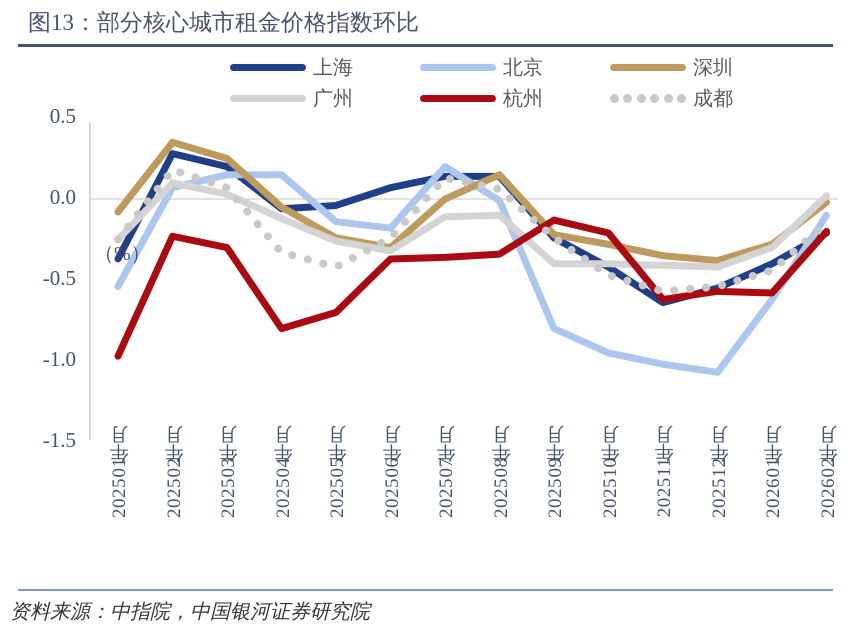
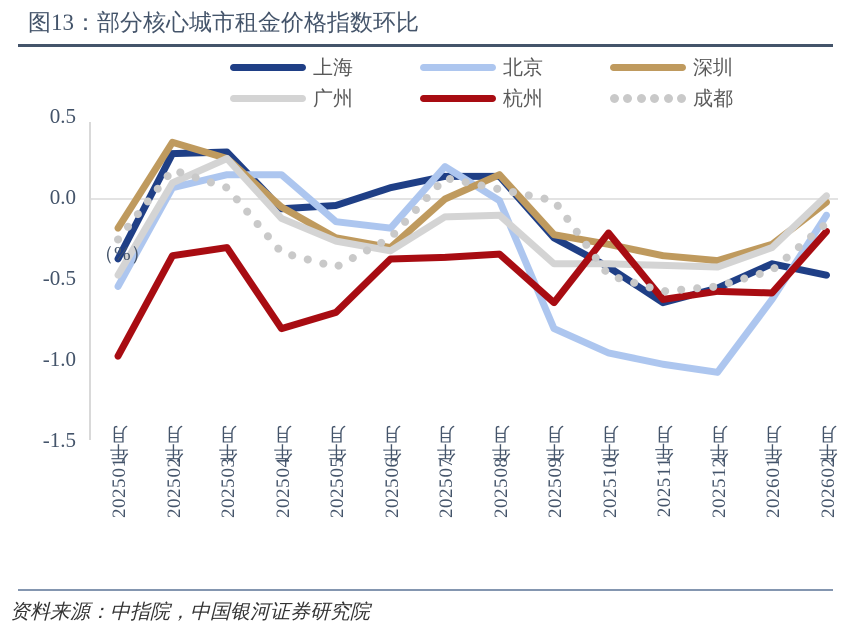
深圳/2025年01月: -0.08 -> -0.18
广州/2025年01月: -0.25 -> -0.47
杭州/2025年02月: -0.23 -> -0.35
上海/2025年03月: 0.20 -> 0.29
广州/2025年03月: 0.03 -> 0.25
杭州/2025年09月: -0.13 -> -0.64
成都/2025年09月: -0.24 -> -0.01
上海/2026年02月: -0.21 -> -0.47
